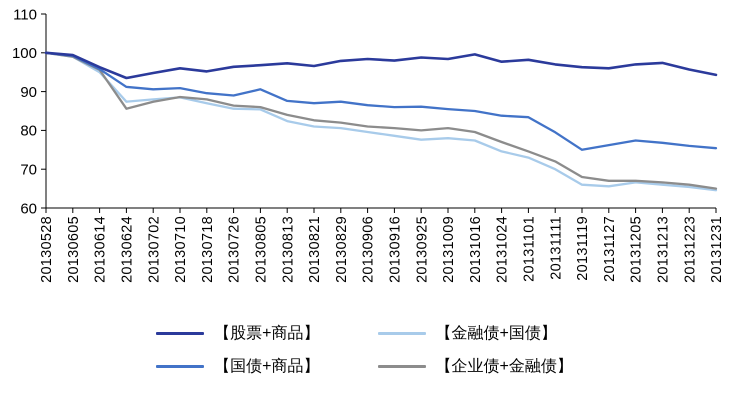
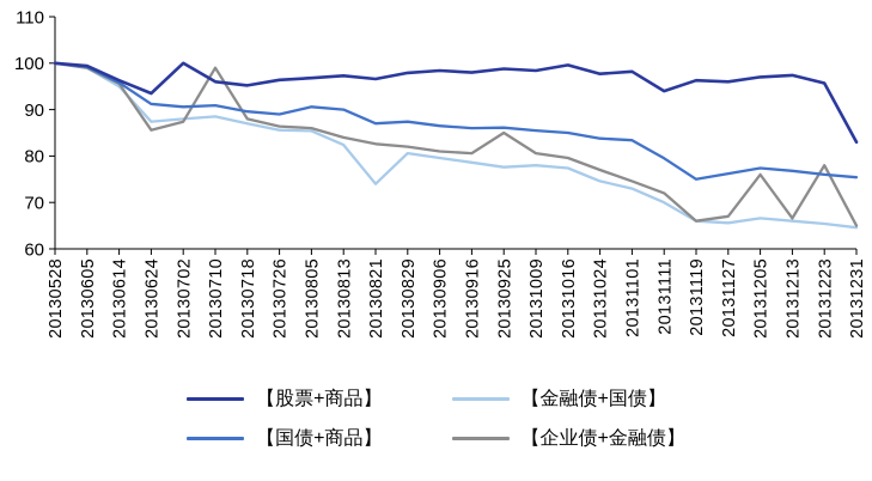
【股票+商品】/20130702: 95 -> 100
【企业债+金融债】/20130710: 89 -> 99
【国债+商品】/20130813: 88 -> 90
【金融债+国债】/20130821: 81 -> 74
【企业债+金融债】/20130925: 80 -> 85
【股票+商品】/20131111: 97 -> 94
【企业债+金融债】/20131119: 68 -> 66
【企业债+金融债】/20131205: 67 -> 76
【企业债+金融债】/20131223: 66 -> 78
【股票+商品】/20131231: 94 -> 83
